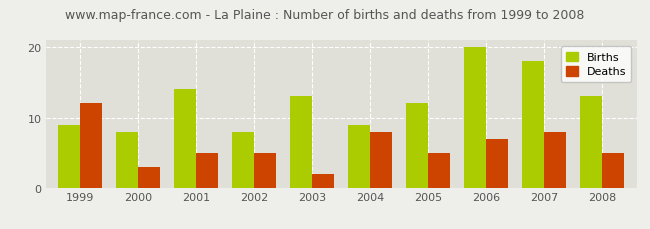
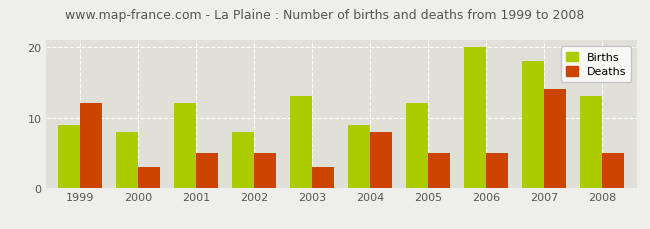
Births/2001: 14 -> 12
Deaths/2003: 2 -> 3
Deaths/2006: 7 -> 5
Deaths/2007: 8 -> 14
